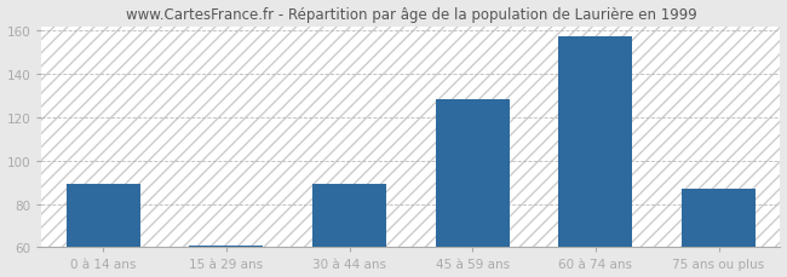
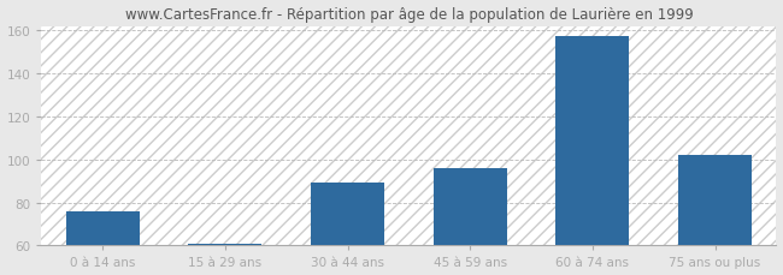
0 à 14 ans: 89 -> 76
45 à 59 ans: 128 -> 96
75 ans ou plus: 87 -> 102
